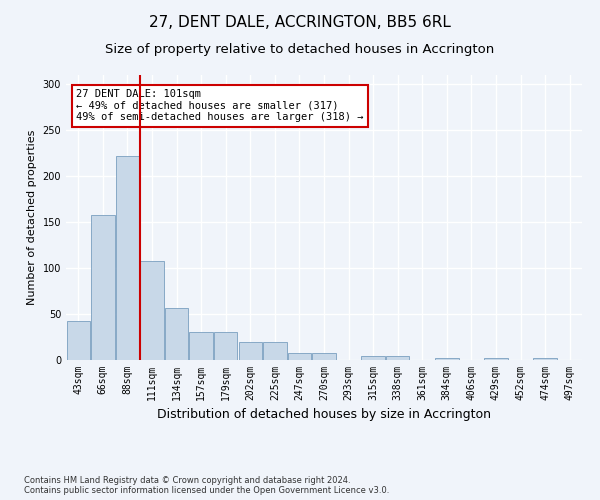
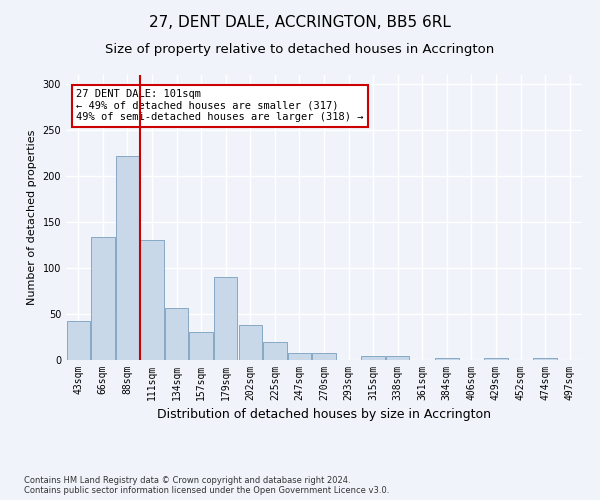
66sqm: 158 -> 134
111sqm: 108 -> 130
179sqm: 30 -> 90
202sqm: 20 -> 38
